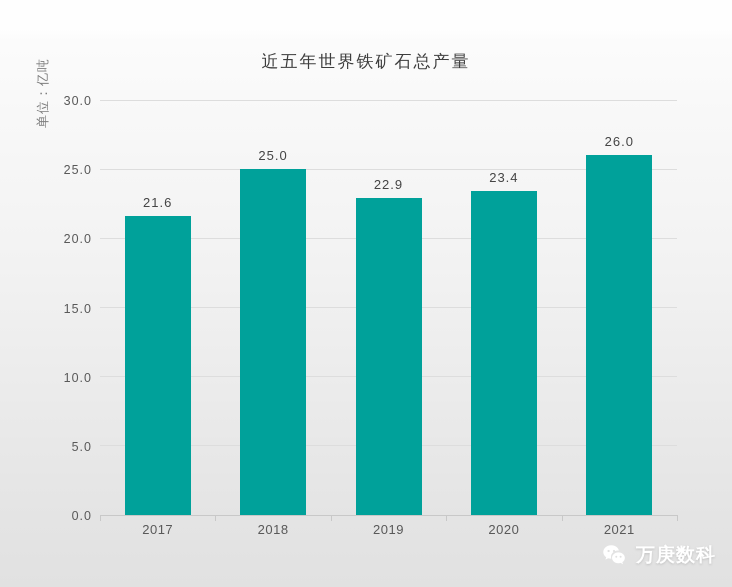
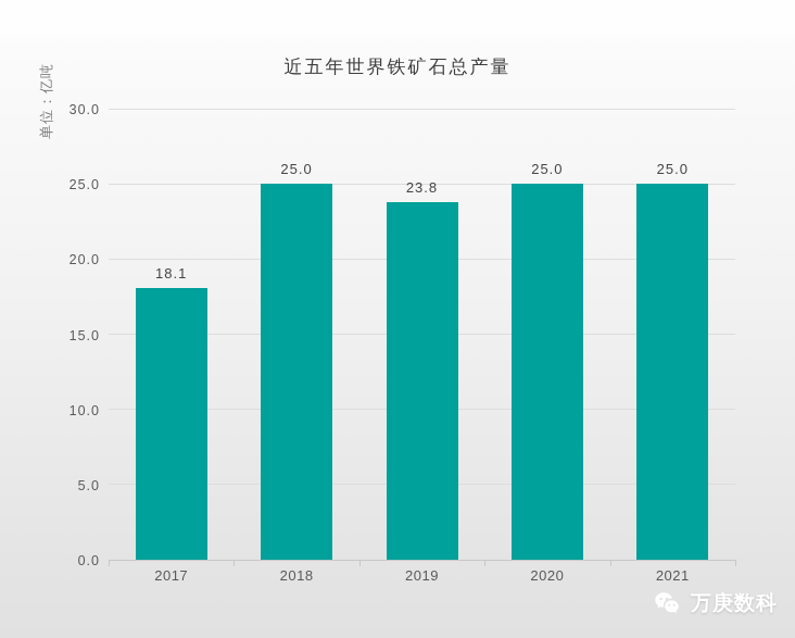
2017: 21.6 -> 18.1
2019: 22.9 -> 23.8
2020: 23.4 -> 25.0
2021: 26.0 -> 25.0
